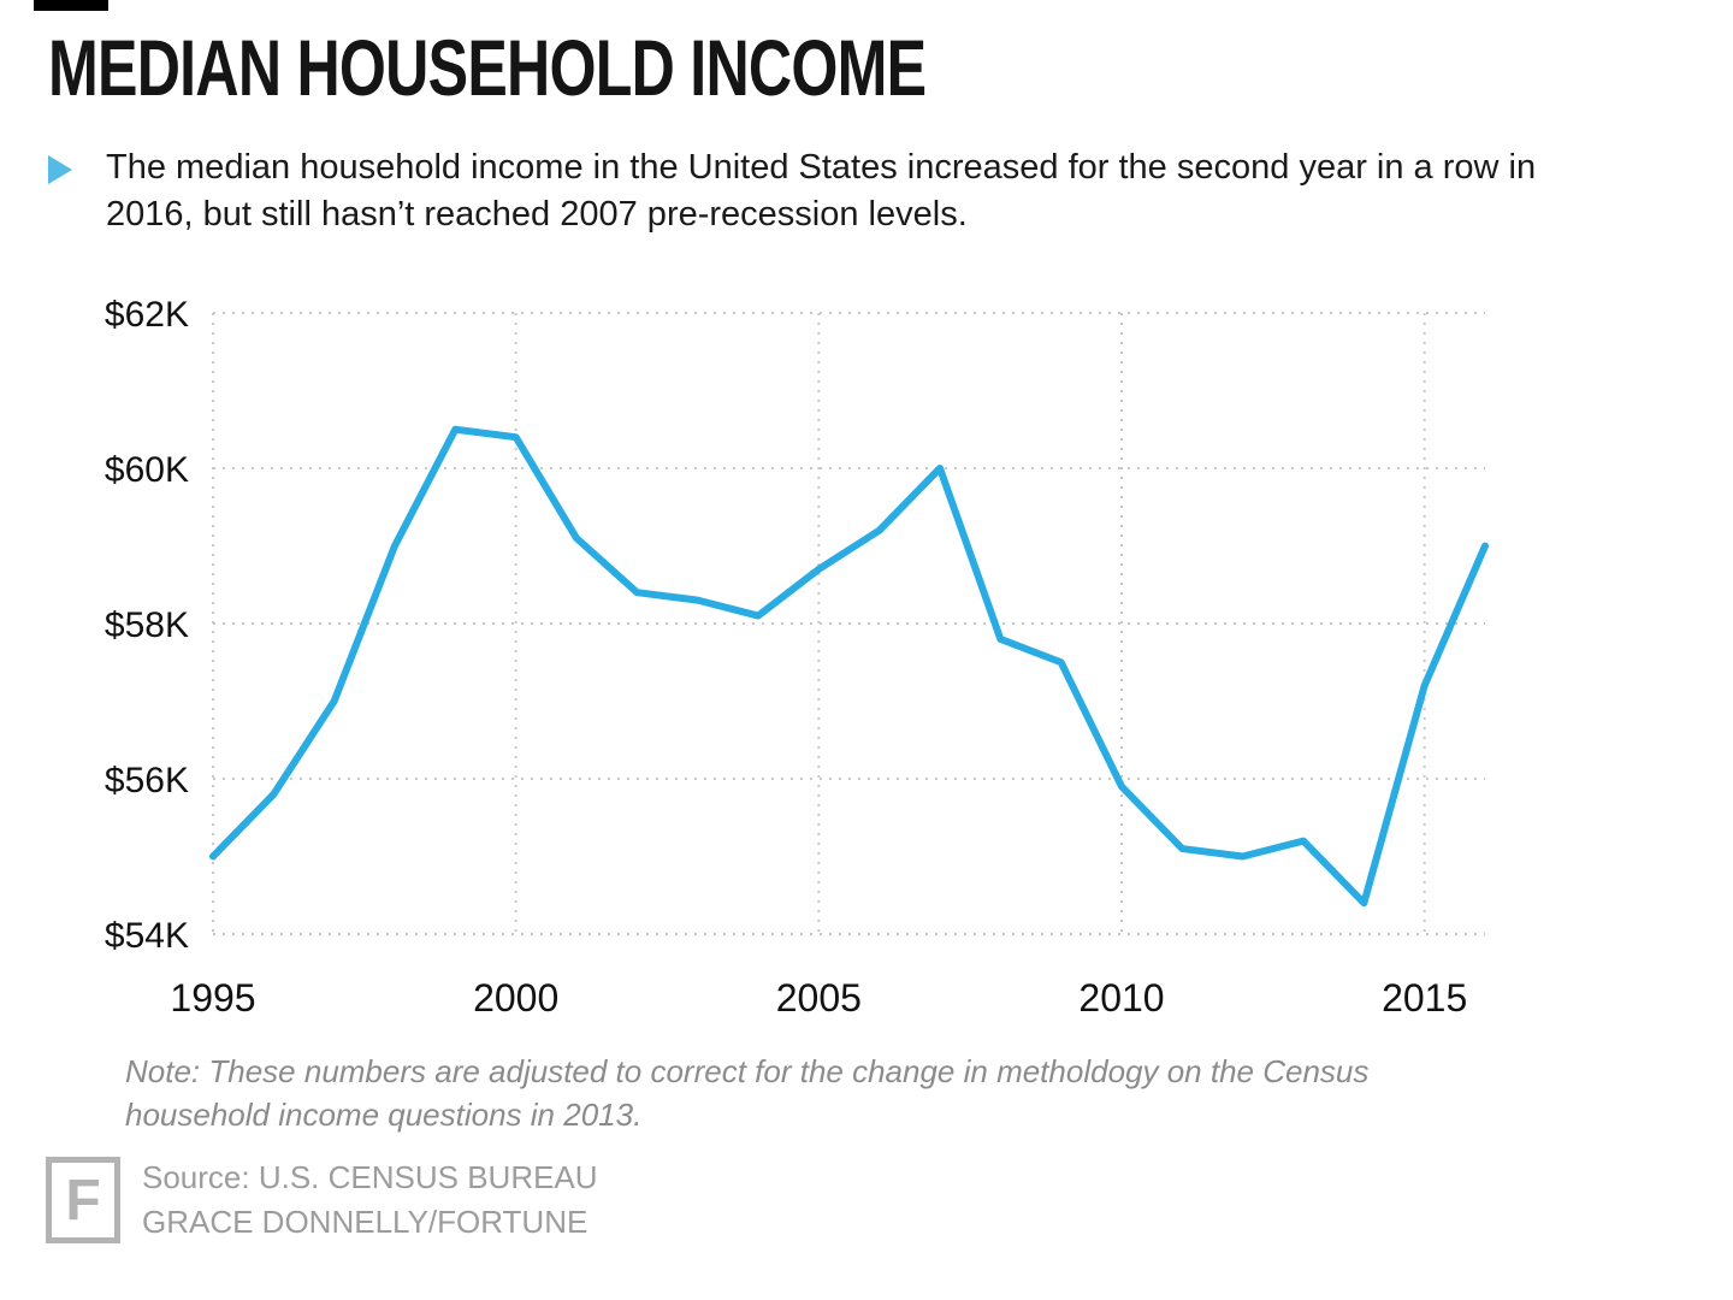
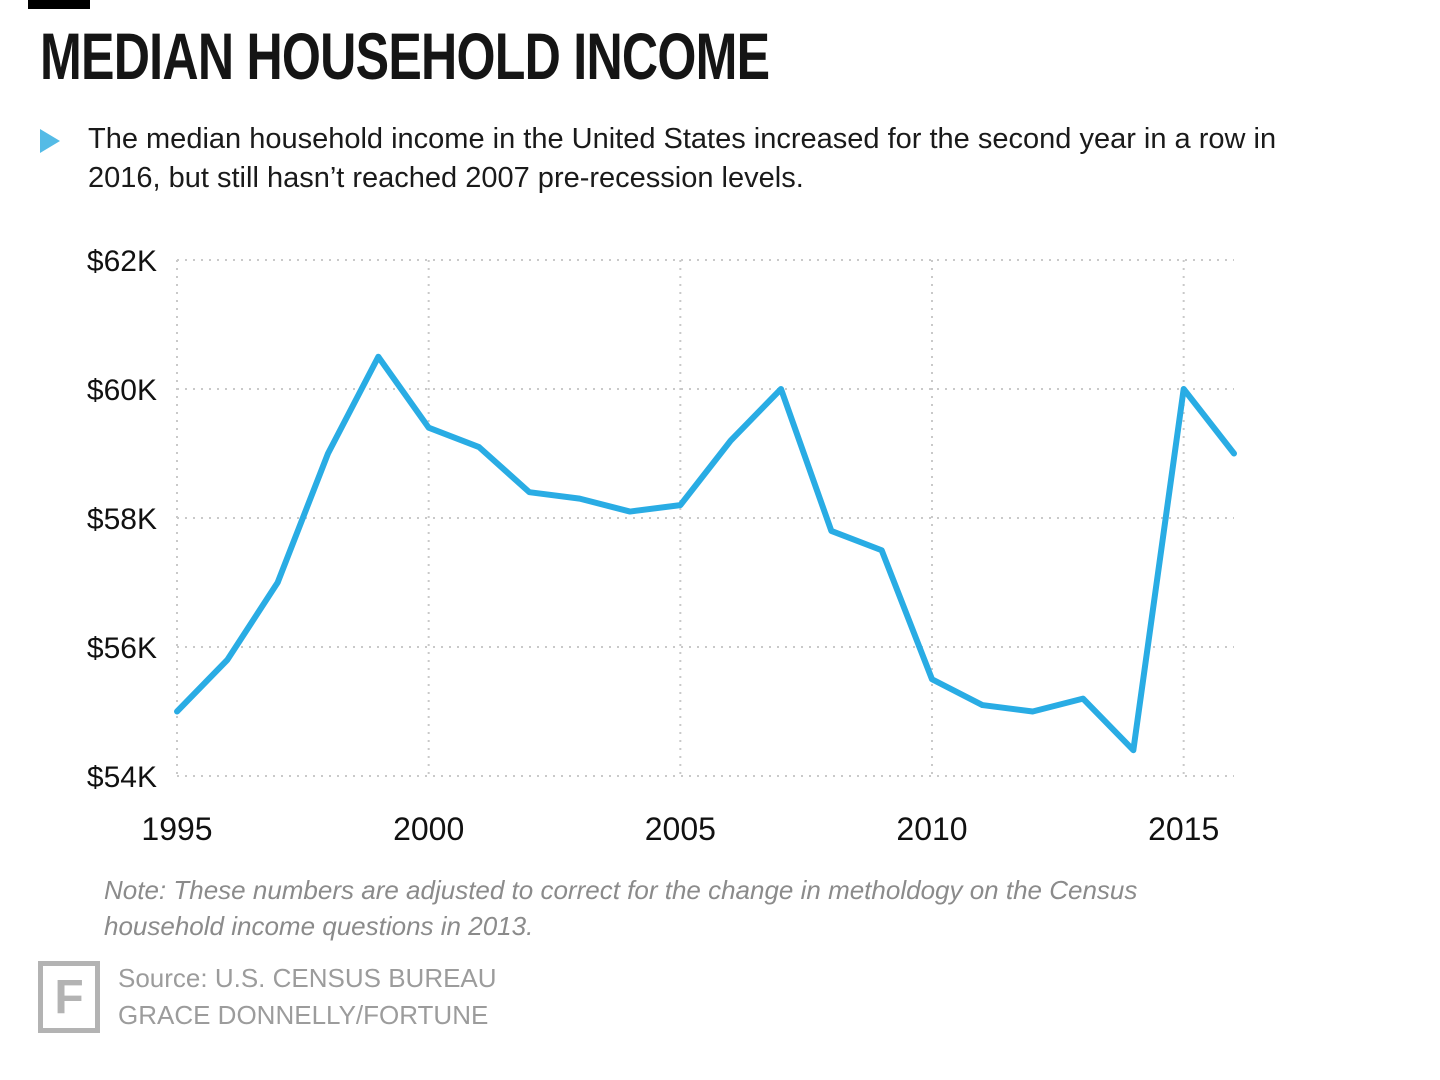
2000: $60.4K -> $59.4K
2005: $58.7K -> $58.2K
2010: $55.9K -> $55.5K
2015: $57.2K -> $60.0K
